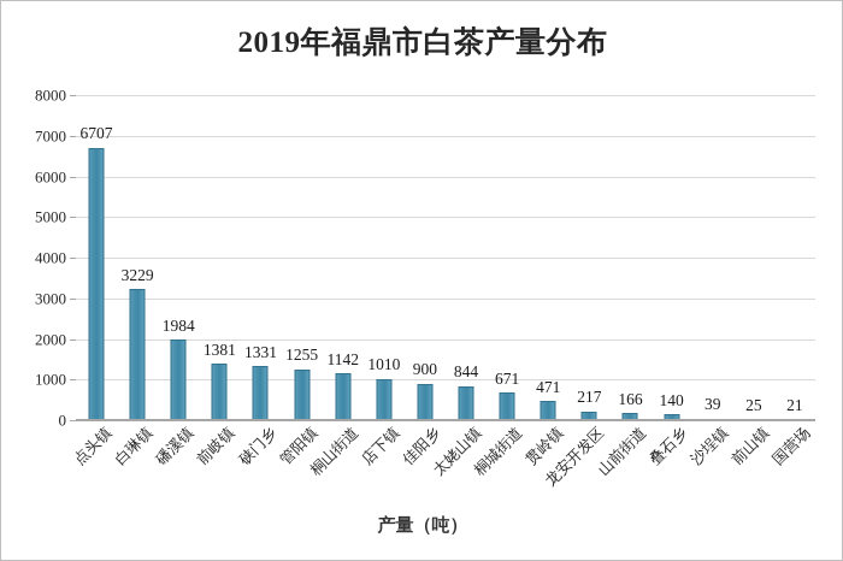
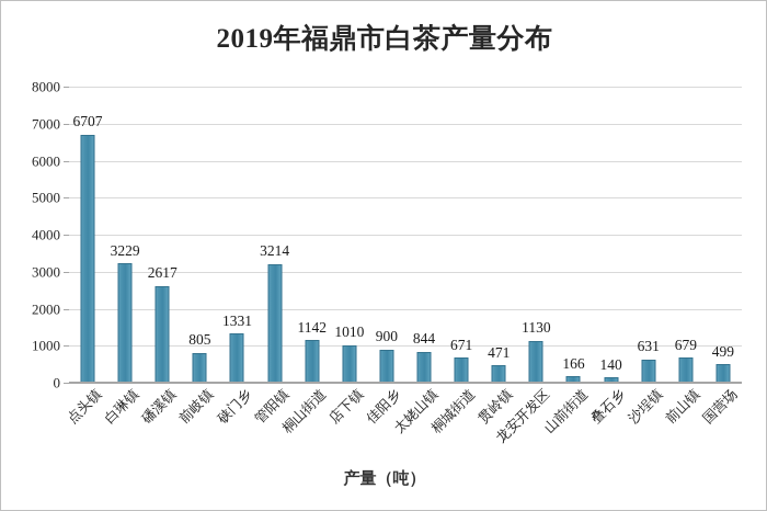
磻溪镇: 1984 -> 2617
前岐镇: 1381 -> 805
管阳镇: 1255 -> 3214
龙安开发区: 217 -> 1130
沙埕镇: 39 -> 631
前山镇: 25 -> 679
国营场: 21 -> 499
